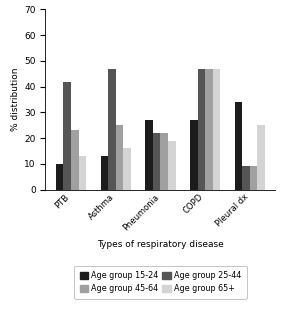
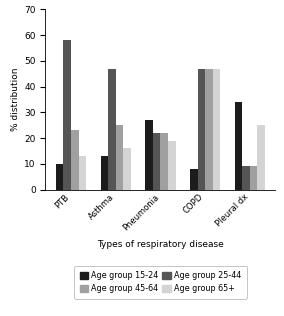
Age group 25-44/PTB: 42 -> 58
Age group 15-24/COPD: 27 -> 8
